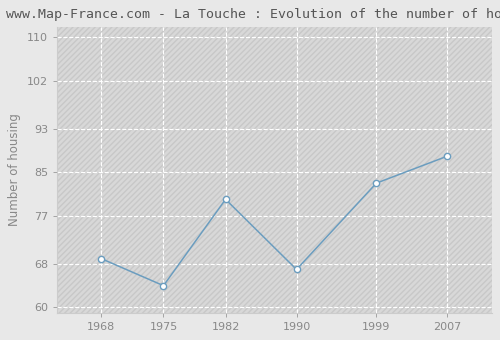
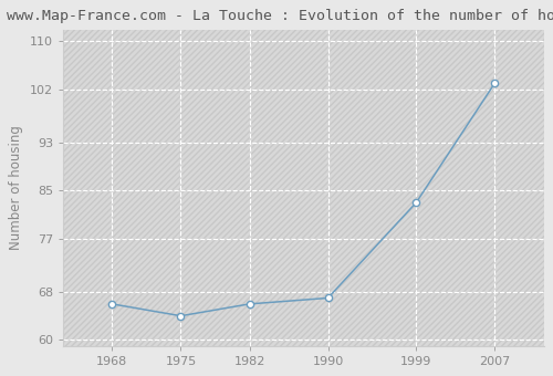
1968: 69 -> 66
1982: 80 -> 66
2007: 88 -> 103
